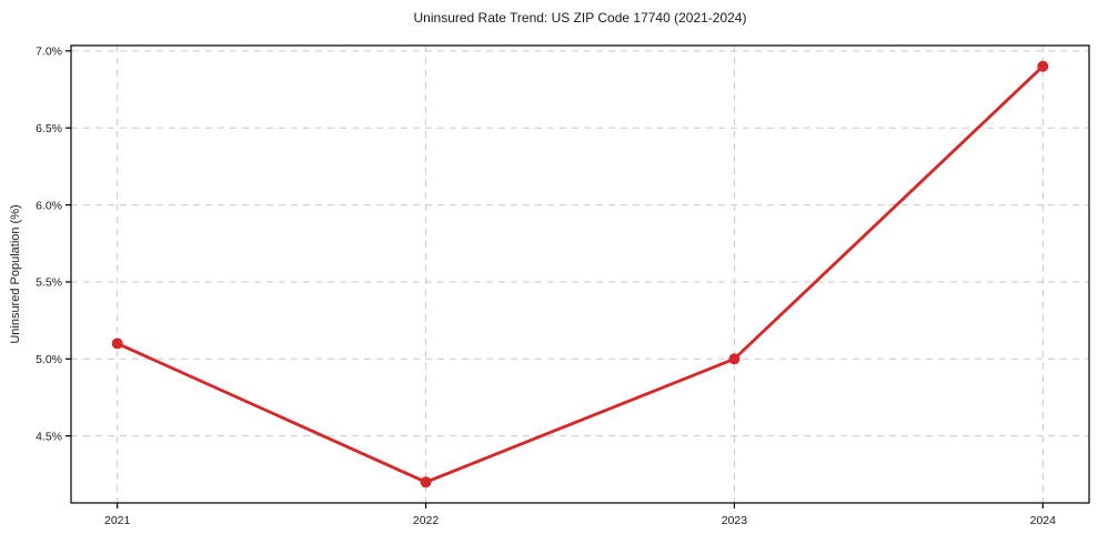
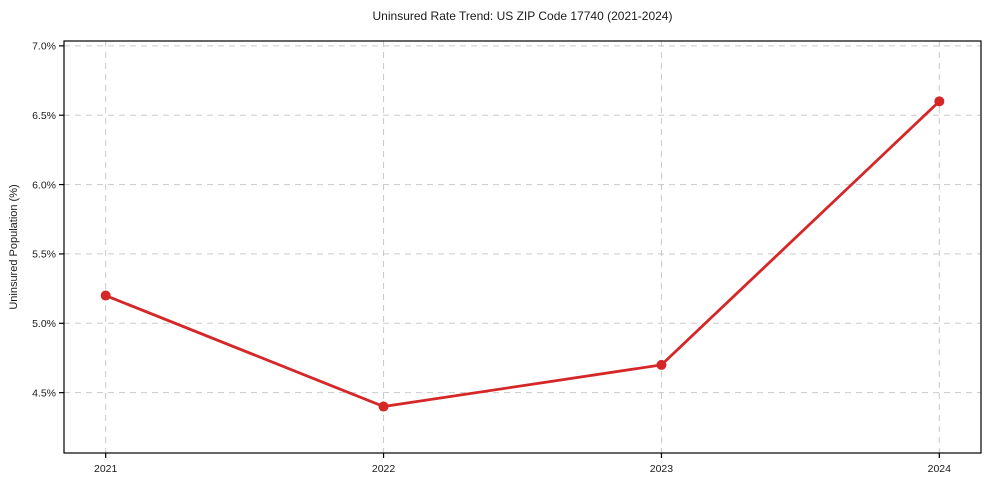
2021: 5.1% -> 5.2%
2022: 4.2% -> 4.4%
2023: 5.0% -> 4.7%
2024: 6.9% -> 6.6%
